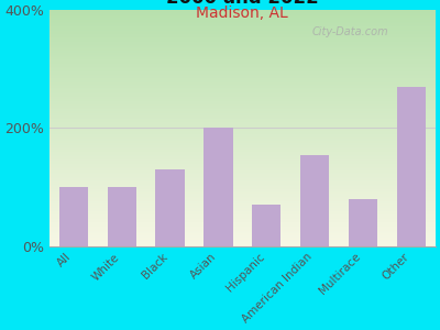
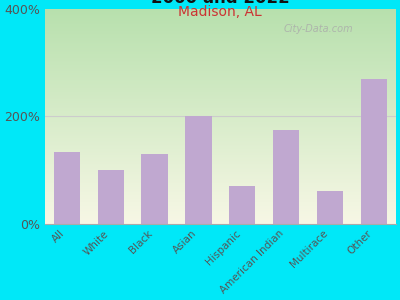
All: 100% -> 134%
American Indian: 155% -> 174%
Multirace: 80% -> 60%
